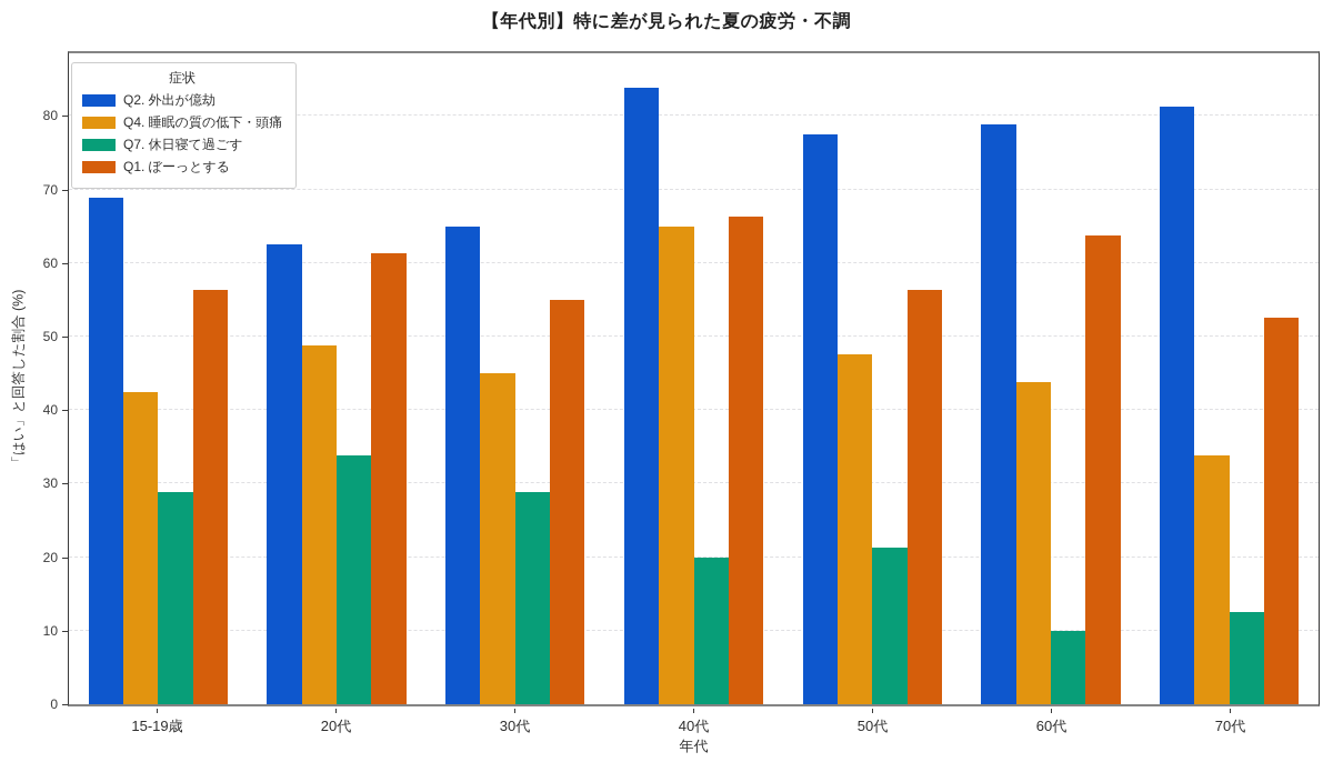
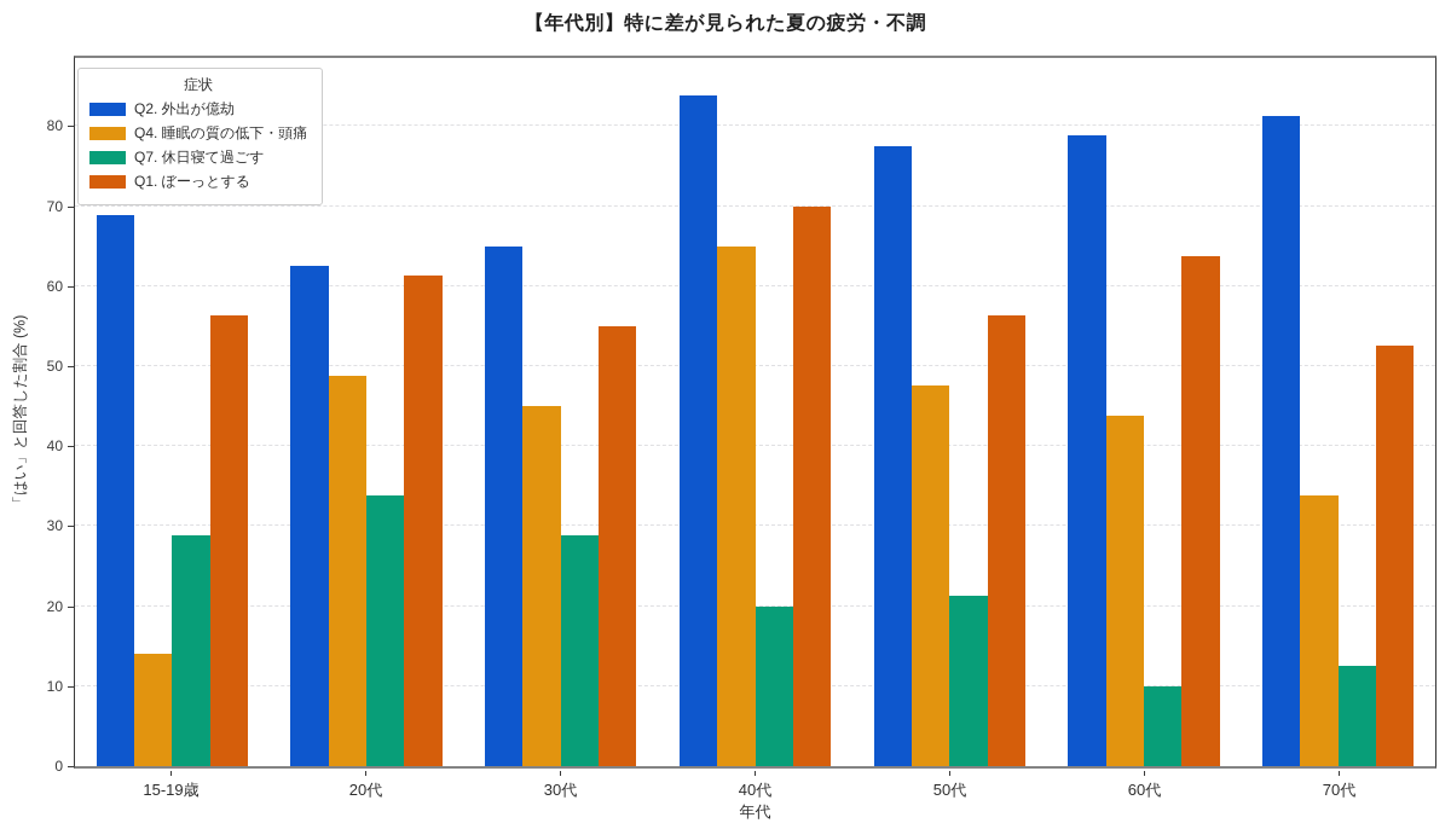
Q4. 睡眠の質の低下・頭痛/15-19歳: 42 -> 14
Q1. ぼーっとする/40代: 66 -> 70
